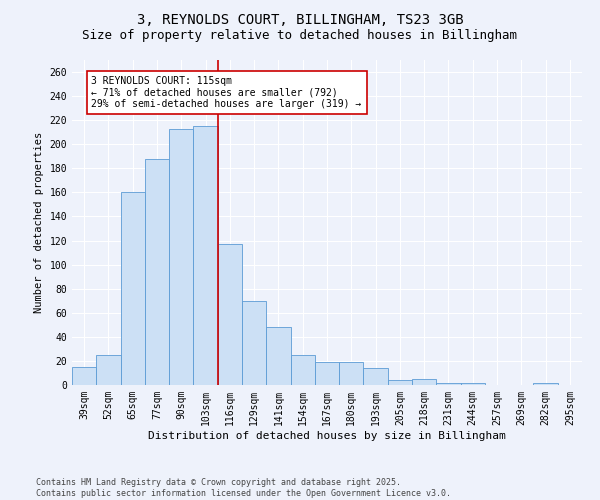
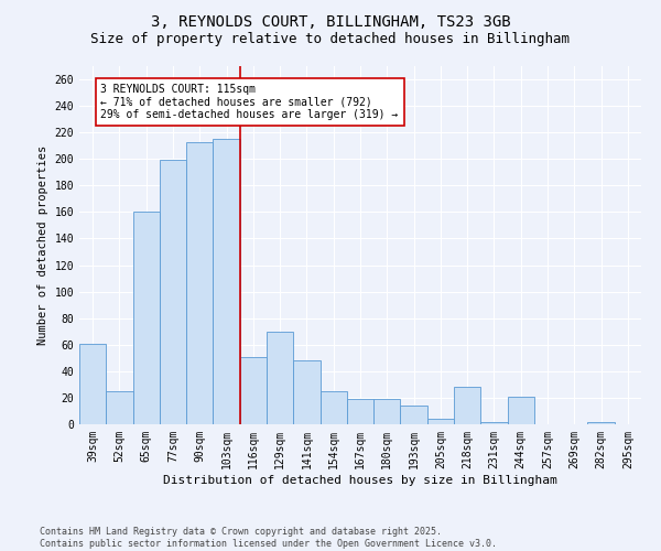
39sqm: 15 -> 61
77sqm: 188 -> 199
116sqm: 117 -> 51
218sqm: 5 -> 28
244sqm: 2 -> 21
